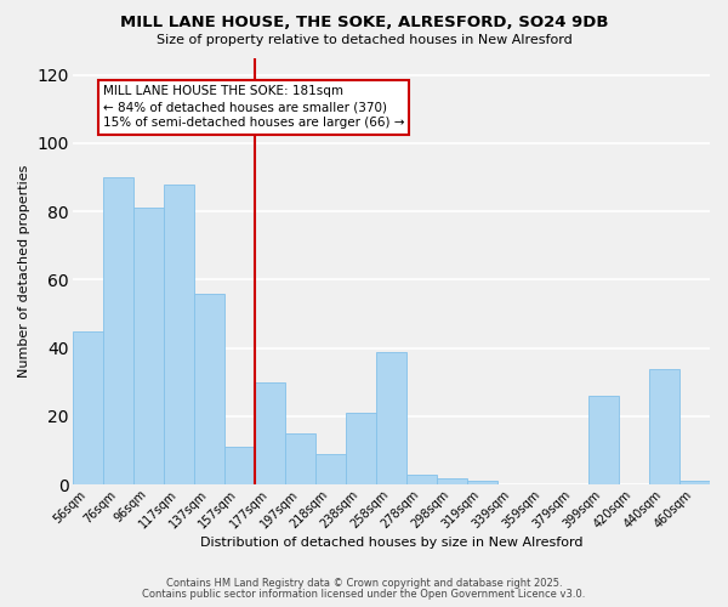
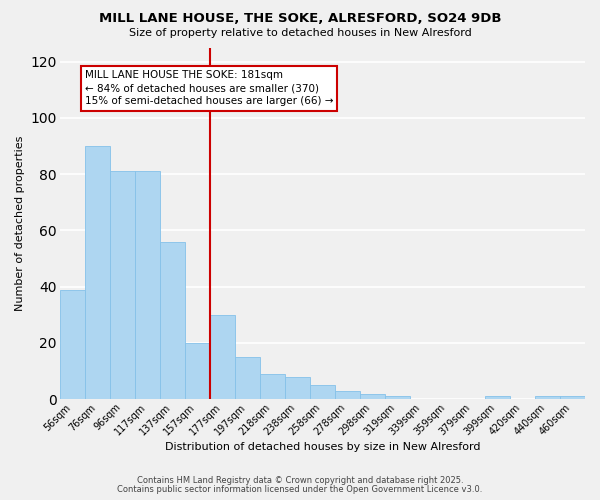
56sqm: 45 -> 39
117sqm: 88 -> 81
157sqm: 11 -> 20
238sqm: 21 -> 8
258sqm: 39 -> 5
399sqm: 26 -> 1
440sqm: 34 -> 1
